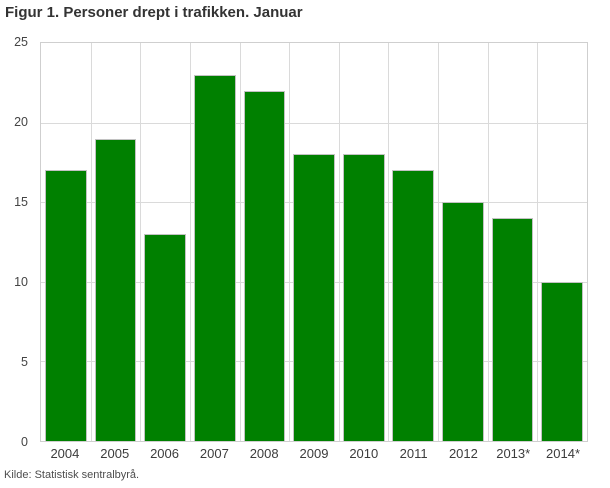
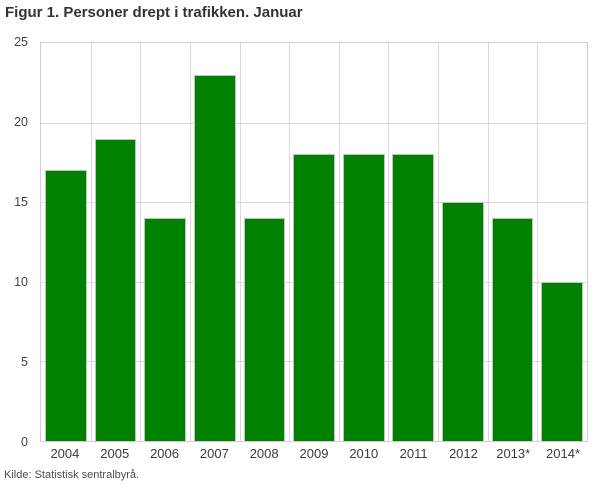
2006: 13 -> 14
2008: 22 -> 14
2011: 17 -> 18
